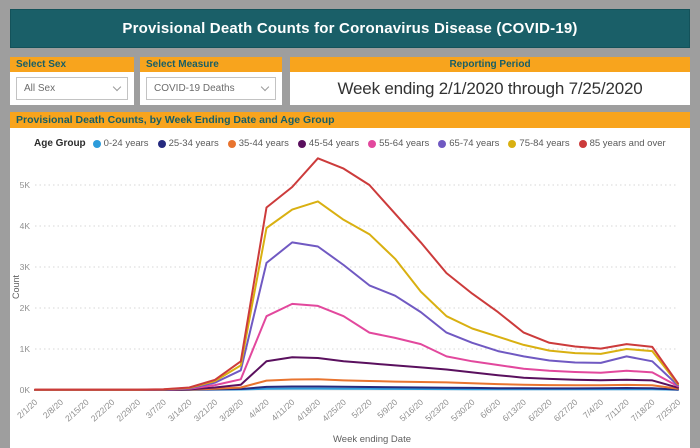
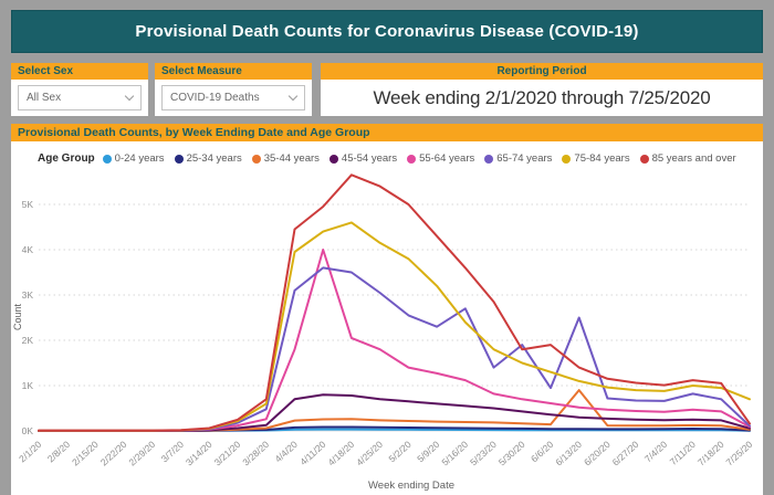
55-64 years/4/11/20: 2.1K -> 4.0K
65-74 years/5/16/20: 1.9K -> 2.7K
65-74 years/5/30/20: 1.2K -> 1.9K
85 years and over/5/30/20: 2.4K -> 1.8K
35-44 years/6/13/20: 0.1K -> 0.9K
65-74 years/6/13/20: 0.8K -> 2.5K
75-84 years/7/25/20: 0.1K -> 0.7K
